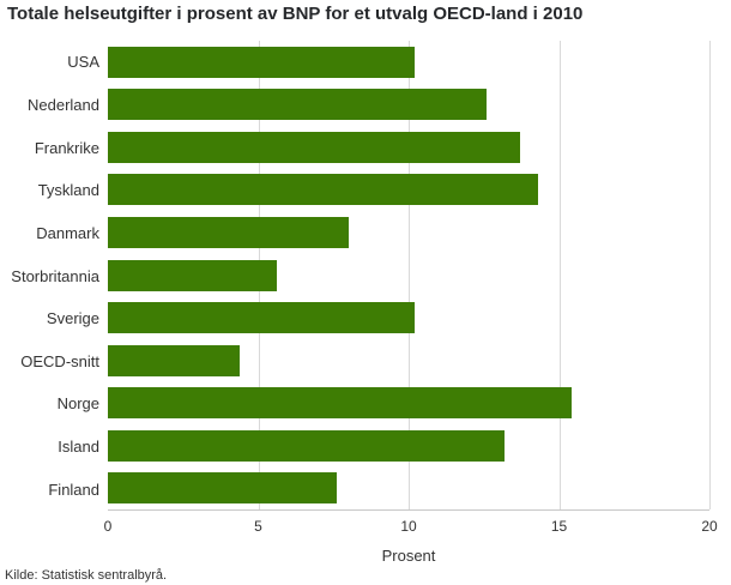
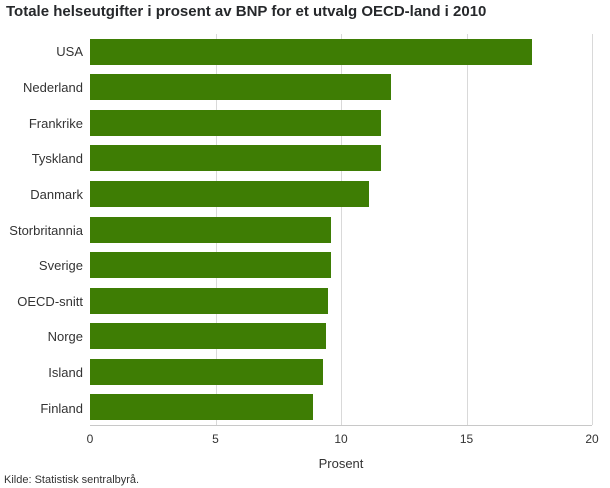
USA: 10.2 -> 17.6
Nederland: 12.6 -> 12.0
Frankrike: 13.7 -> 11.6
Tyskland: 14.3 -> 11.6
Danmark: 8.0 -> 11.1
Storbritannia: 5.6 -> 9.6
Sverige: 10.2 -> 9.6
OECD-snitt: 4.4 -> 9.5
Norge: 15.4 -> 9.4
Island: 13.2 -> 9.3
Finland: 7.6 -> 8.9
